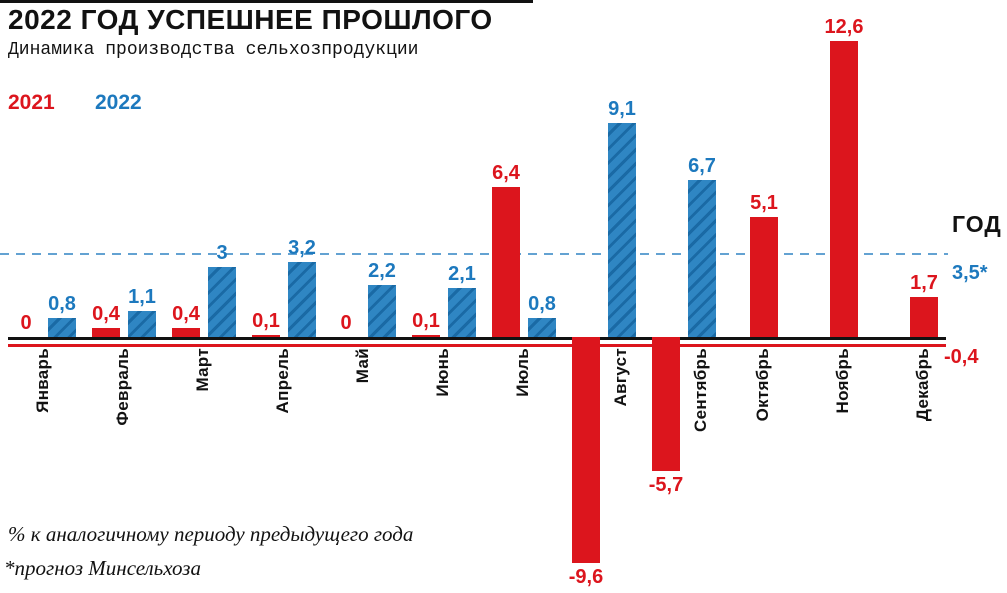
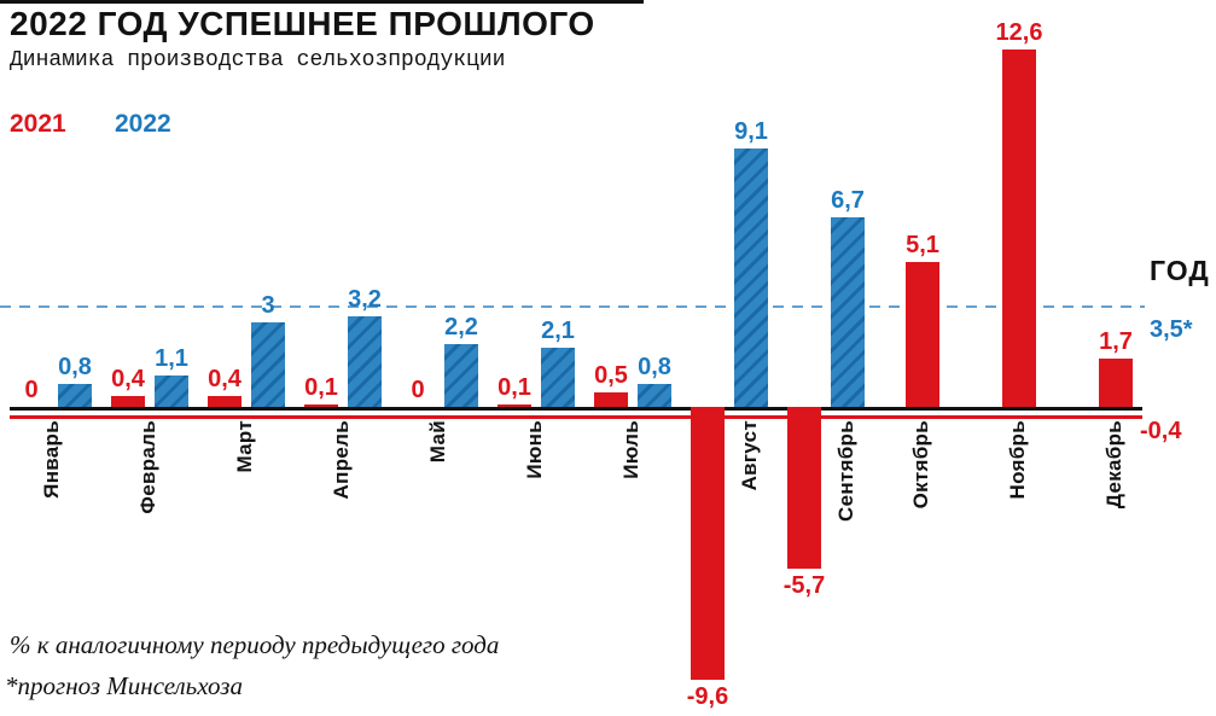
2021/Июль: 6,4 -> 0,5
